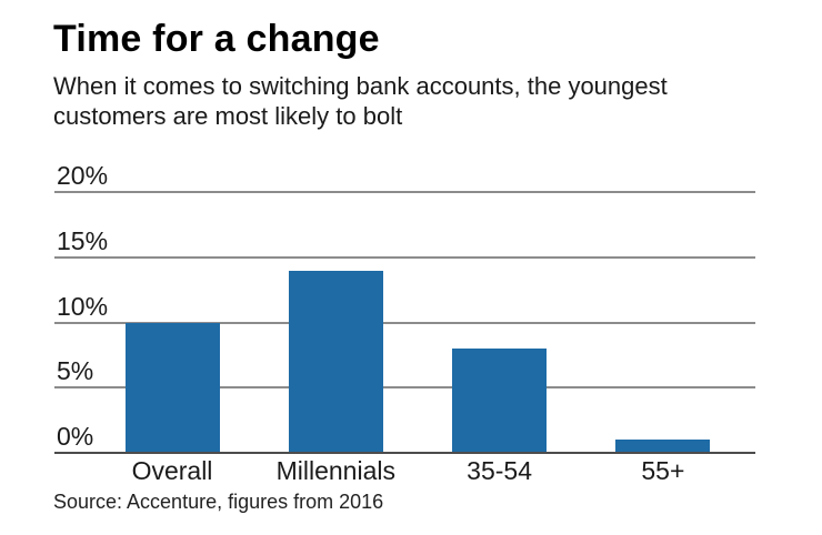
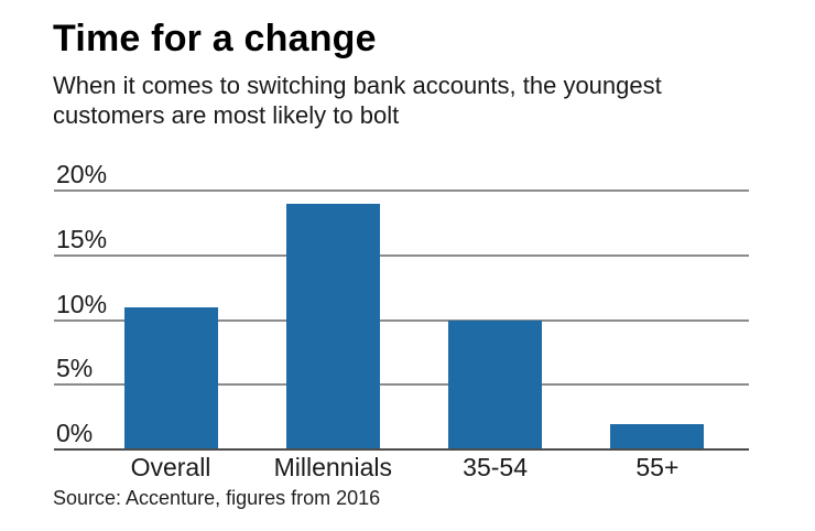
Overall: 10% -> 11%
Millennials: 14% -> 19%
35-54: 8% -> 10%
55+: 1% -> 2%
